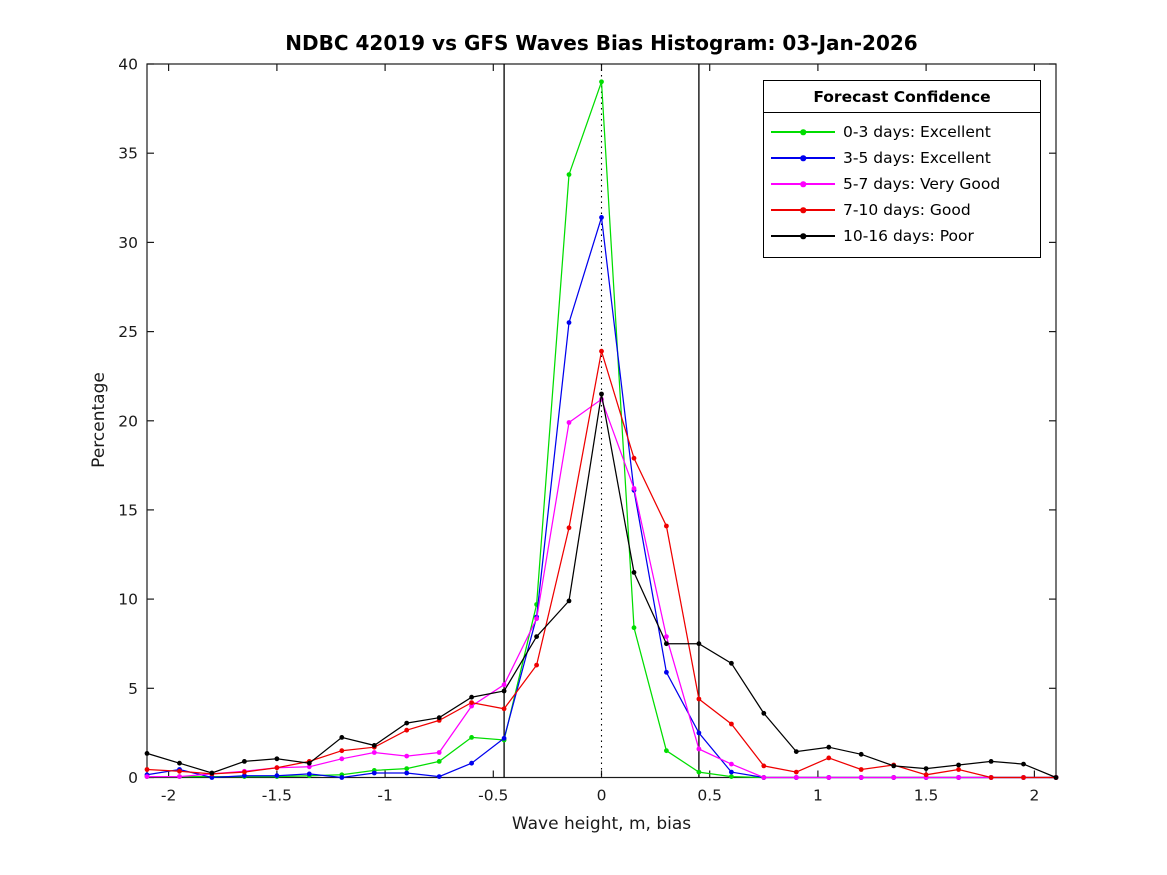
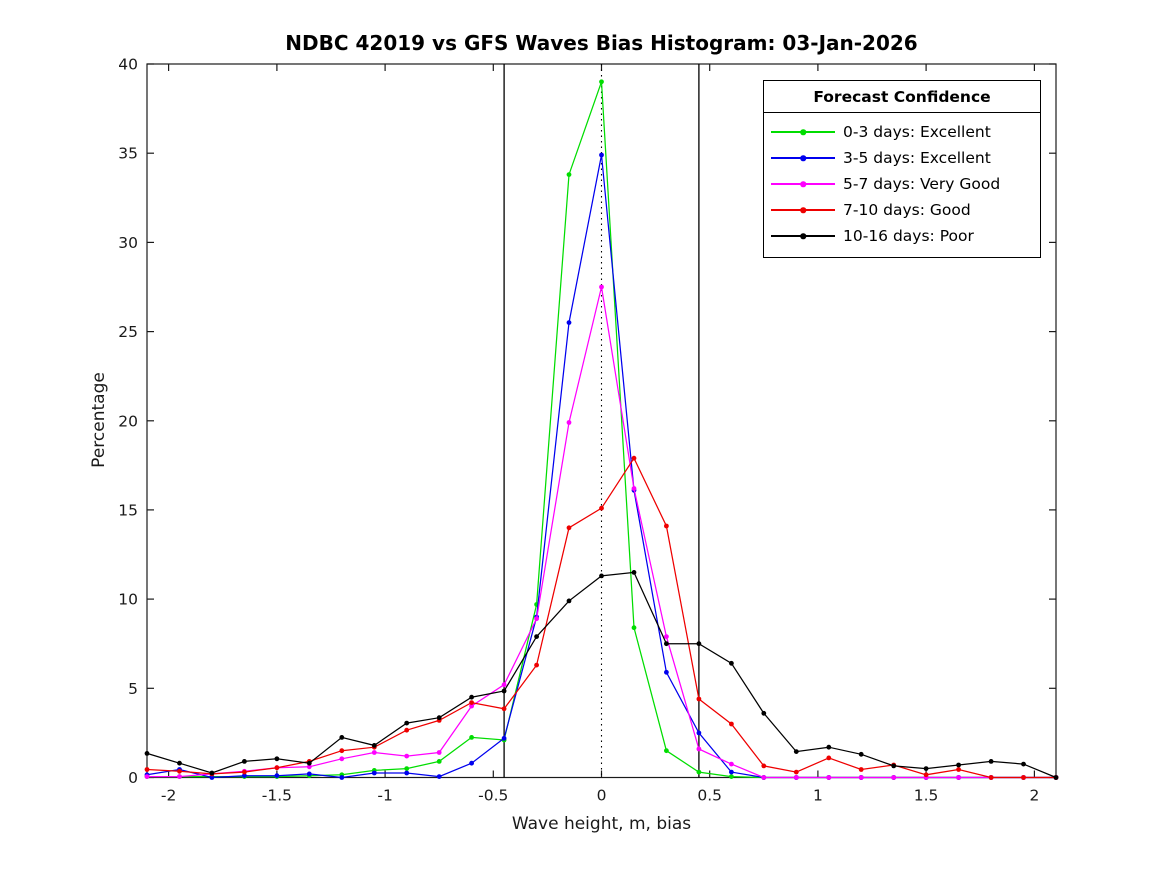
3-5 days: Excellent/0: 31,4 -> 34,9
5-7 days: Very Good/0: 21,2 -> 27,5
7-10 days: Good/0: 23,9 -> 15,1
10-16 days: Poor/0: 21,5 -> 11,3
